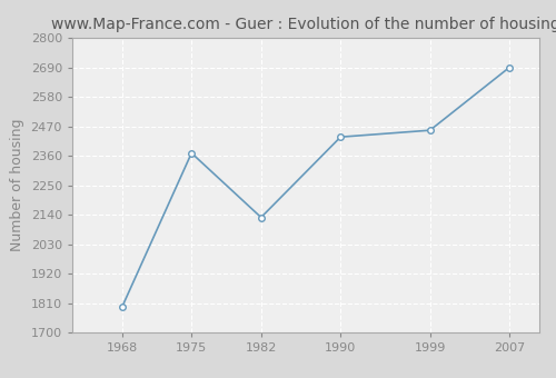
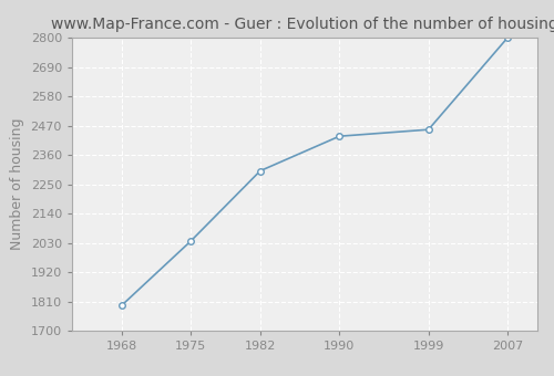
1975: 2370 -> 2037
1982: 2130 -> 2300
2007: 2690 -> 2800
